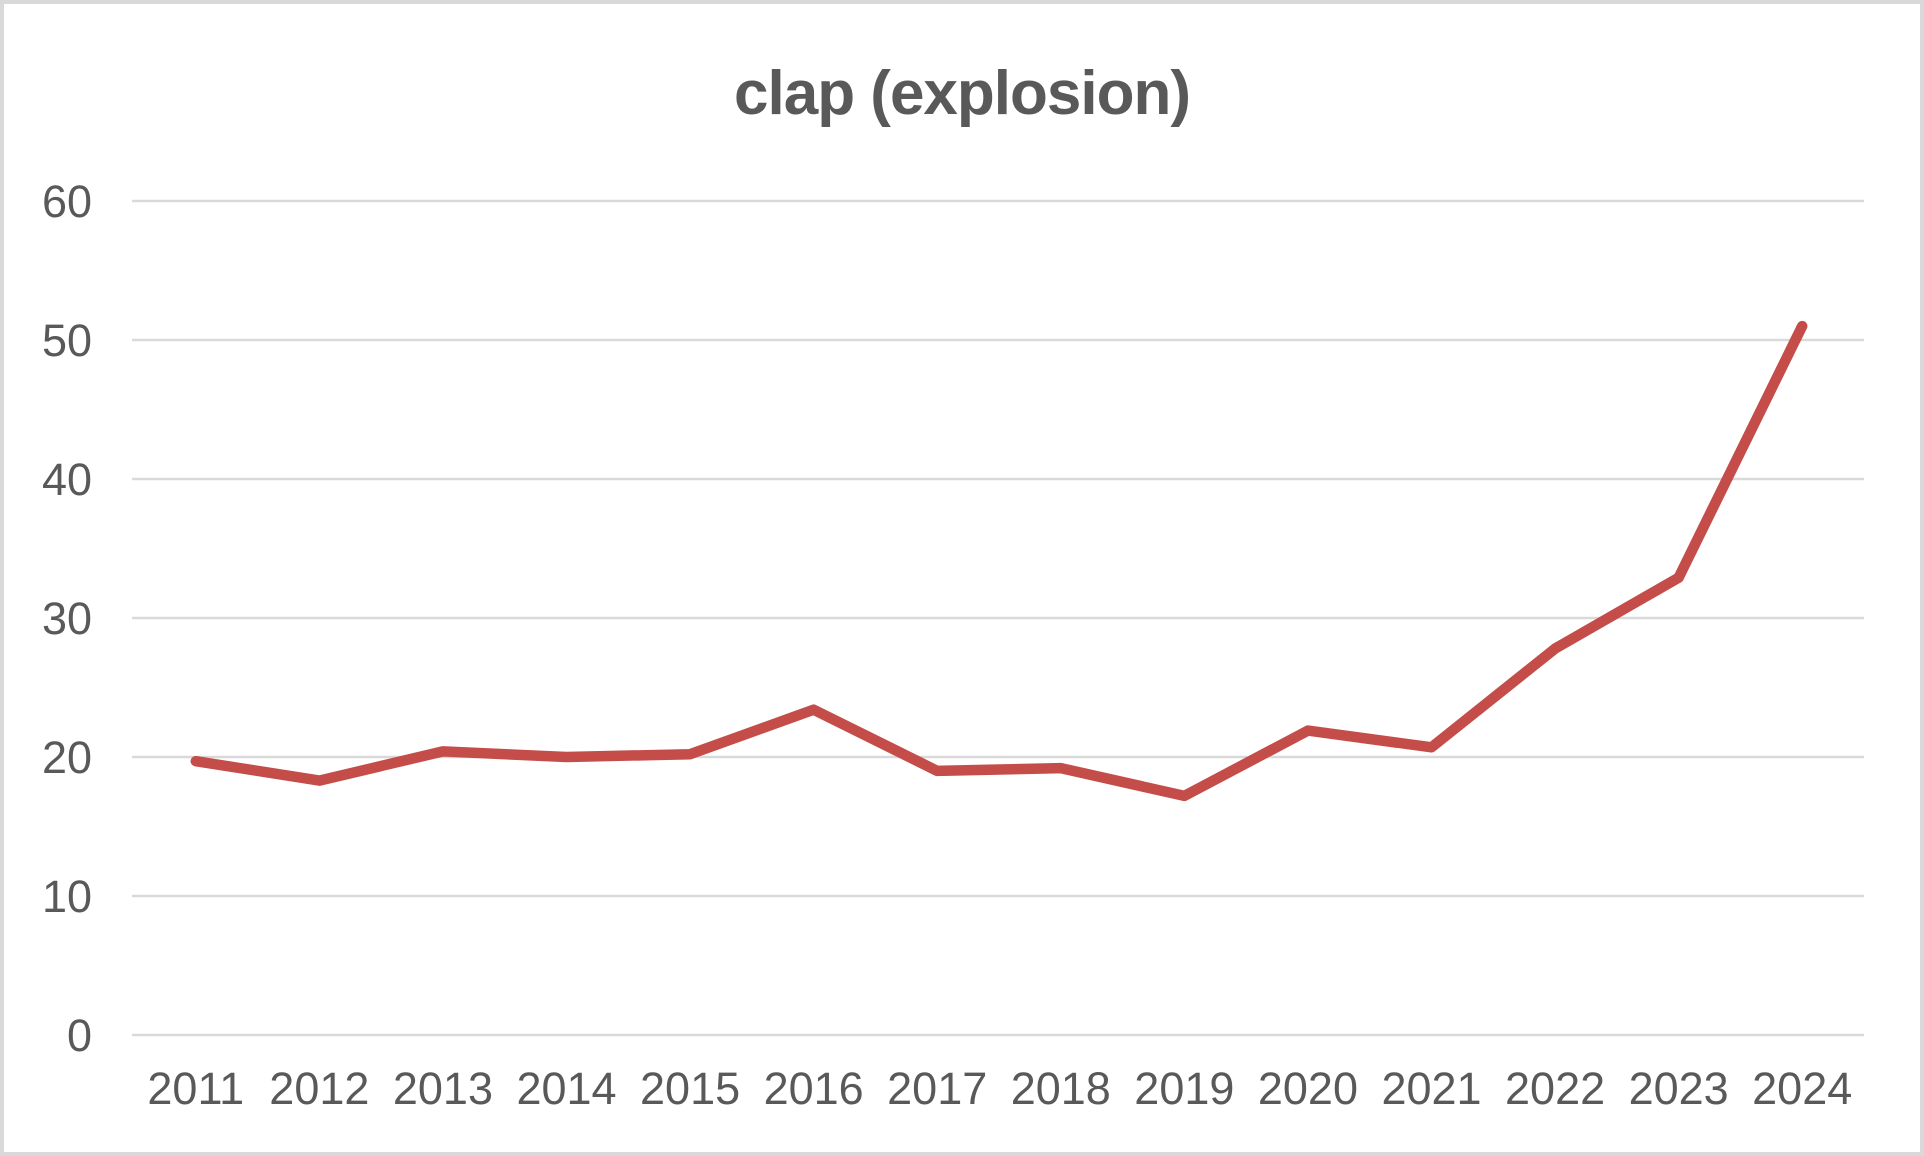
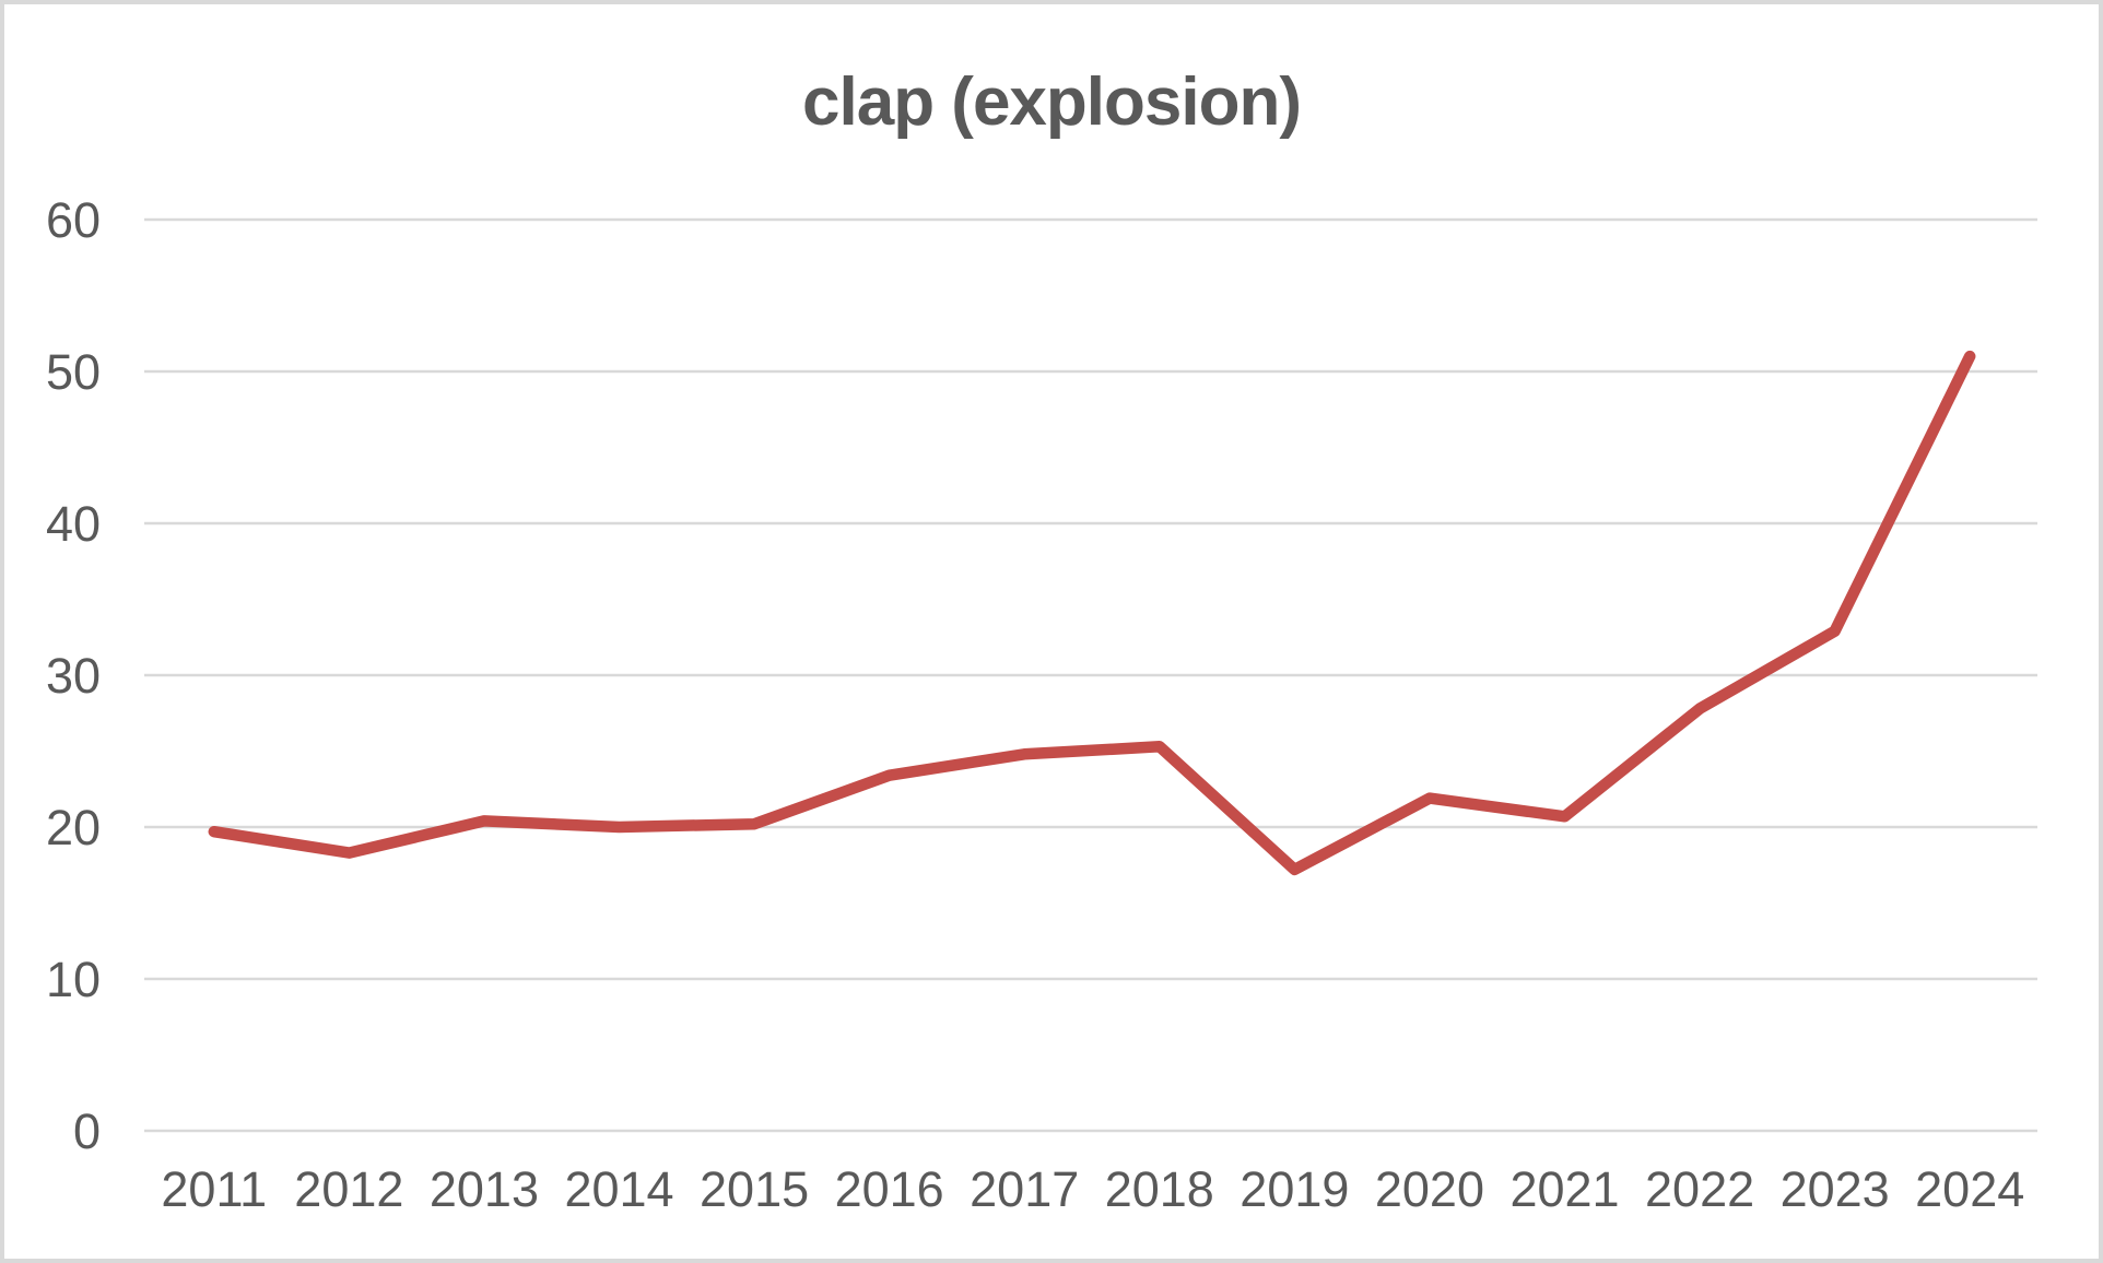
2017: 19.0 -> 24.8
2018: 19.2 -> 25.3
